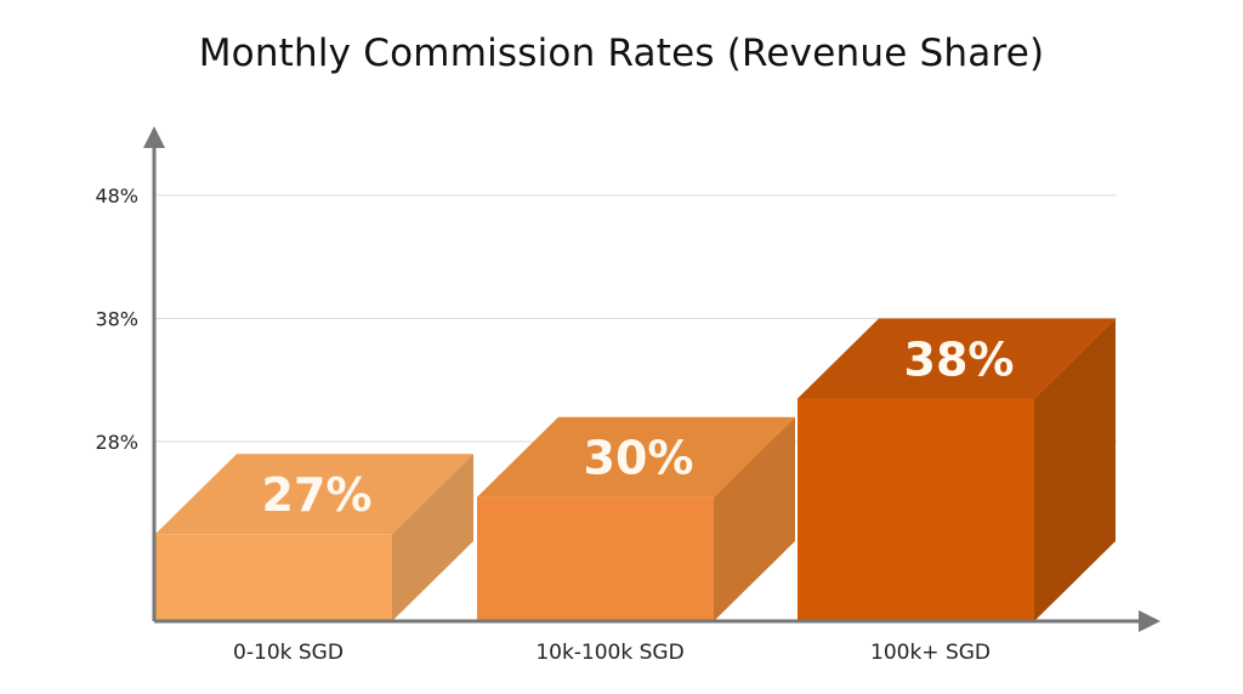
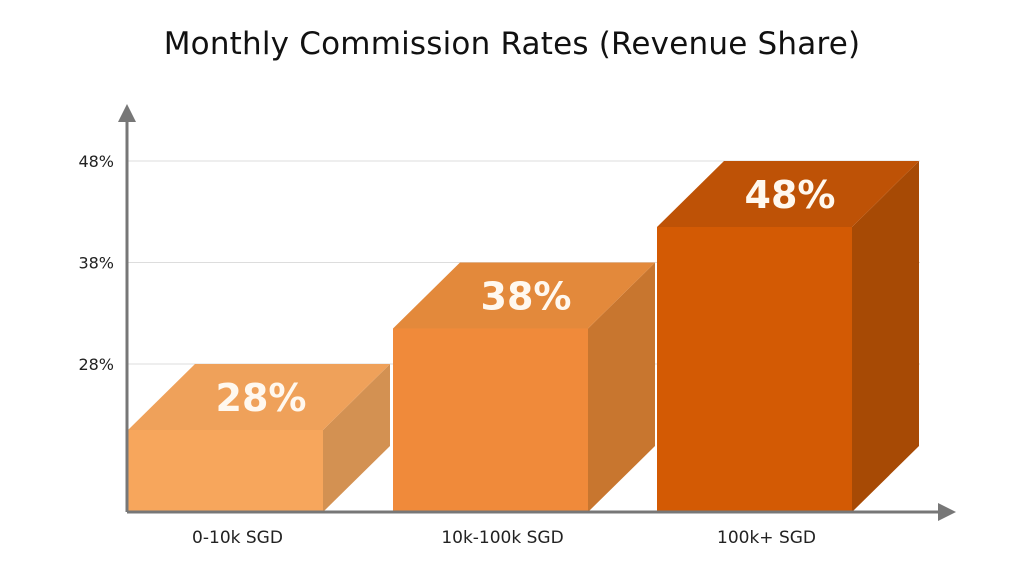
0-10k SGD: 27% -> 28%
10k-100k SGD: 30% -> 38%
100k+ SGD: 38% -> 48%
